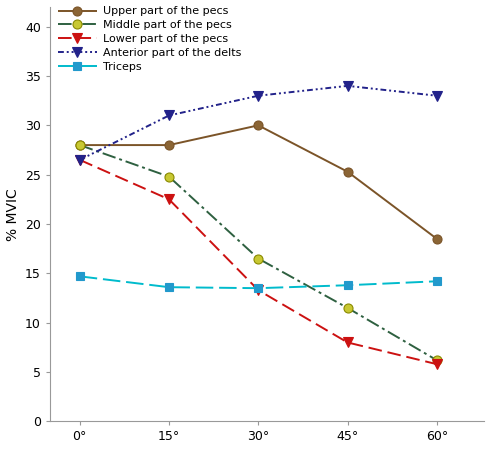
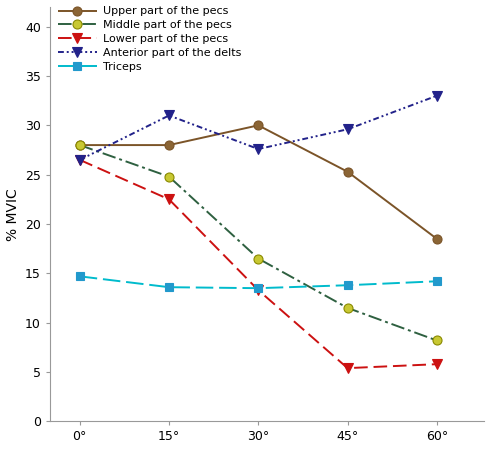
Anterior part of the delts/30°: 33.0 -> 27.6
Lower part of the pecs/45°: 8.0 -> 5.4
Anterior part of the delts/45°: 34.0 -> 29.6
Middle part of the pecs/60°: 6.2 -> 8.2
